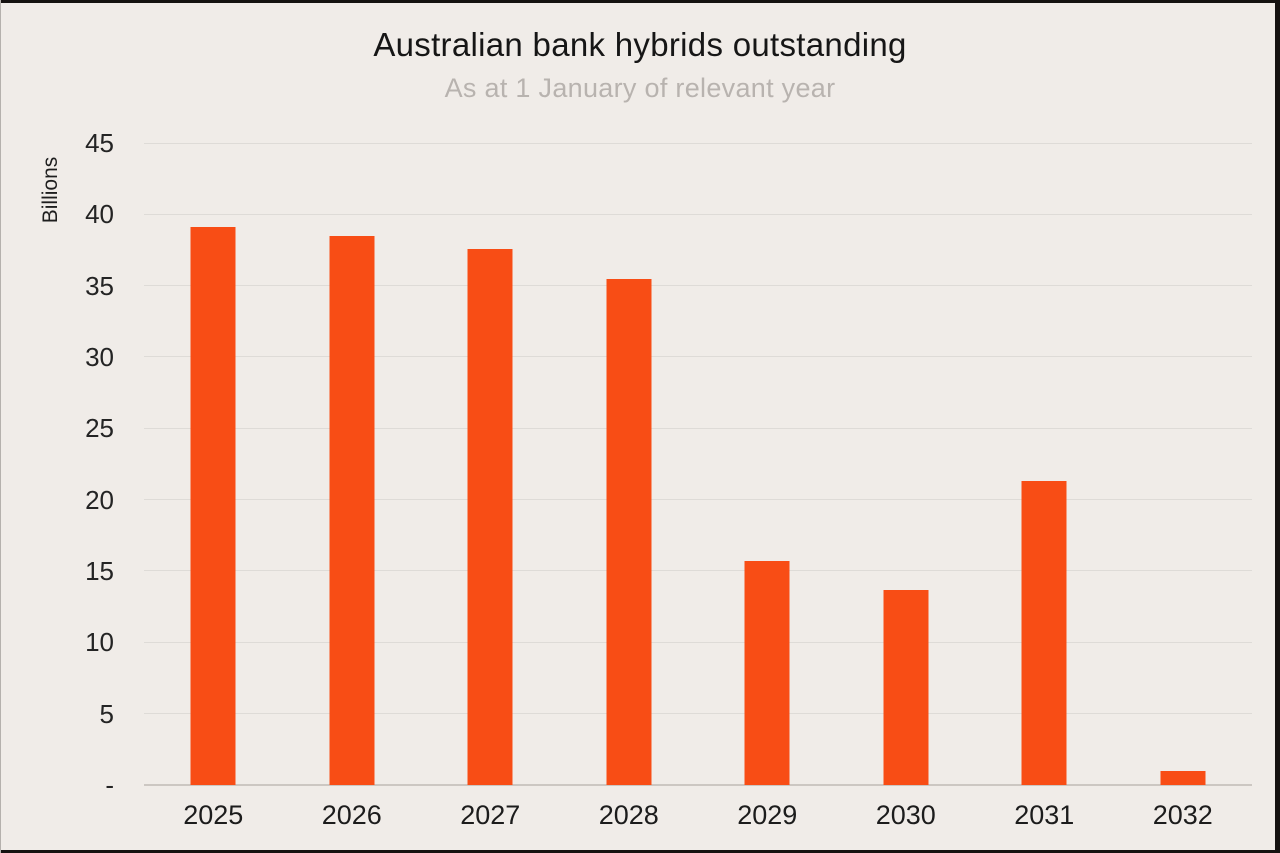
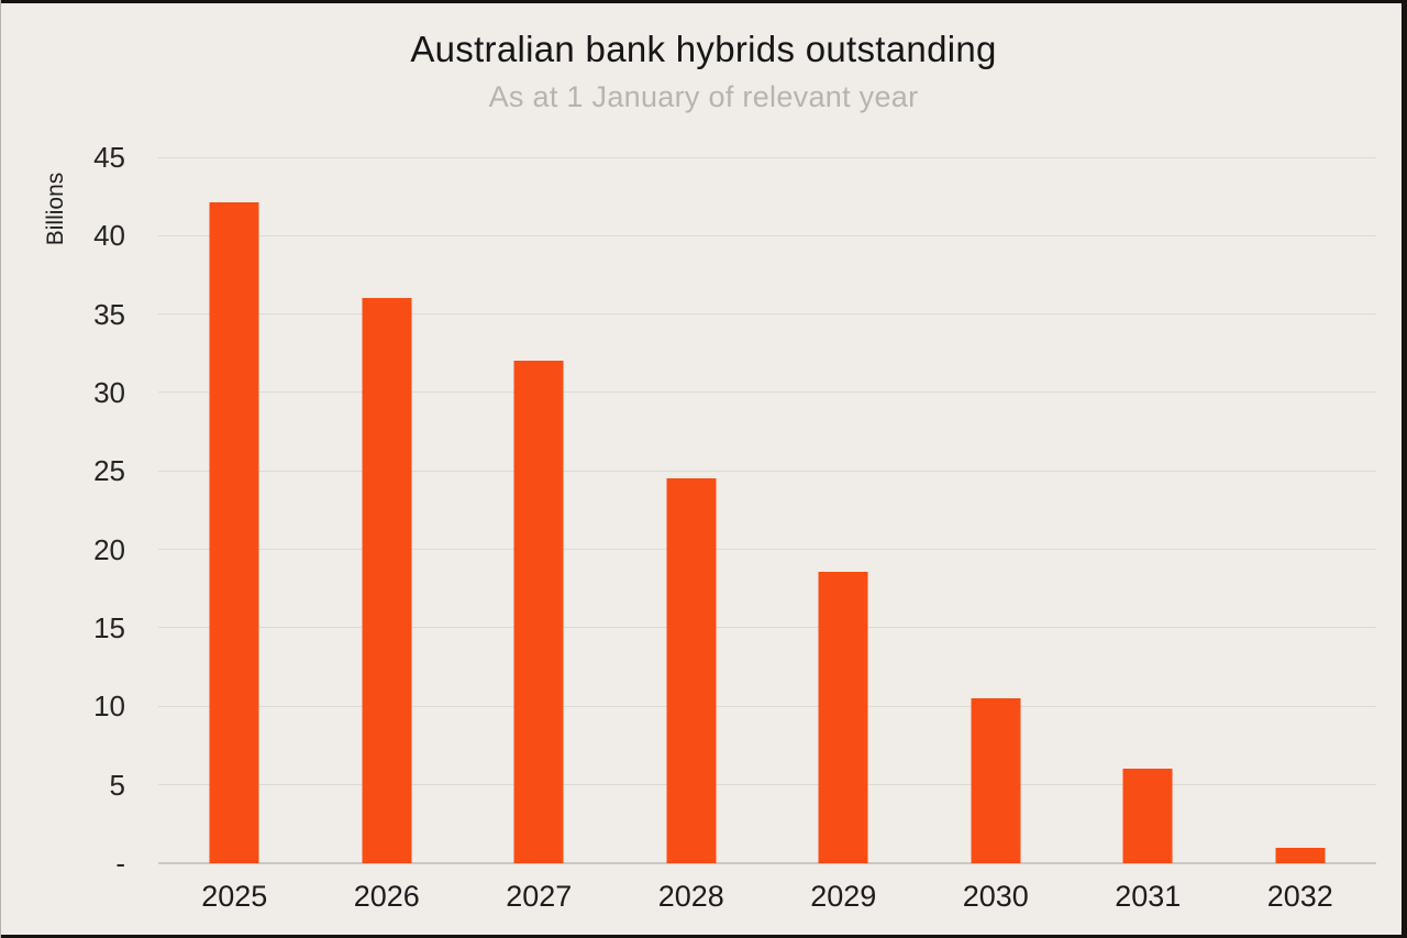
2025: 39.1 -> 42.1
2026: 38.5 -> 36.0
2027: 37.6 -> 32.0
2028: 35.5 -> 24.5
2029: 15.7 -> 18.6
2030: 13.7 -> 10.5
2031: 21.3 -> 6.0
